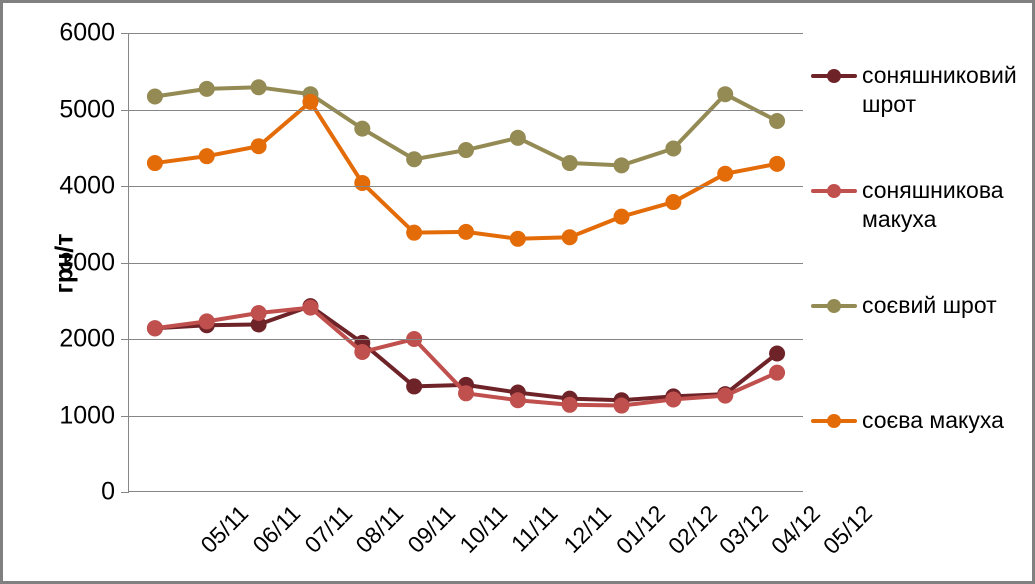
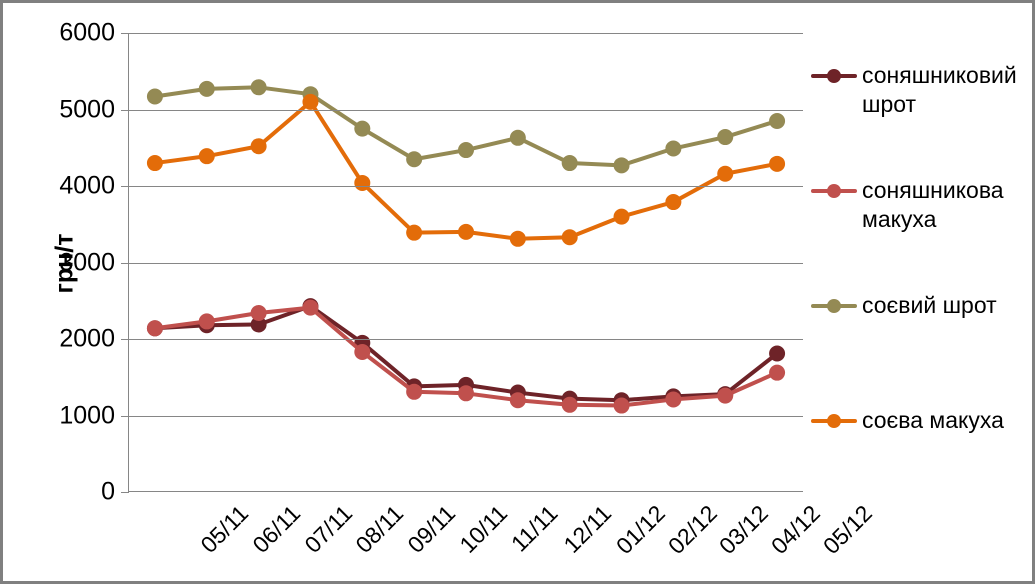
соняшникова макуха/10/11: 2000 -> 1300
соєвий шрот/04/12: 5200 -> 4600
